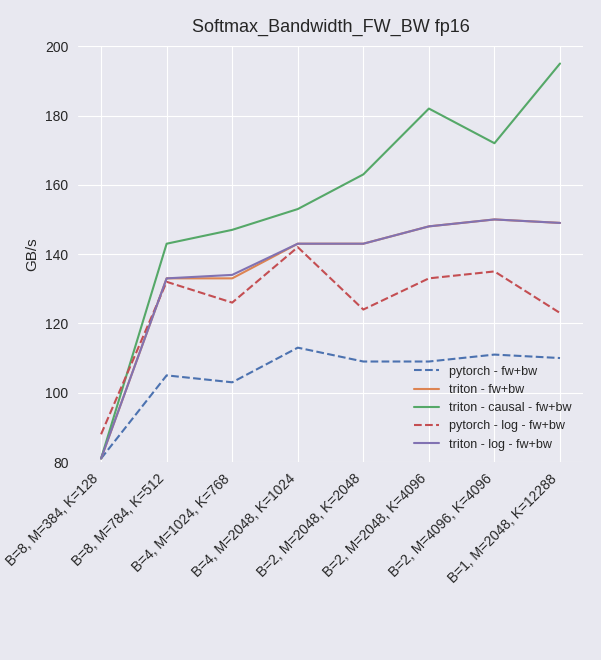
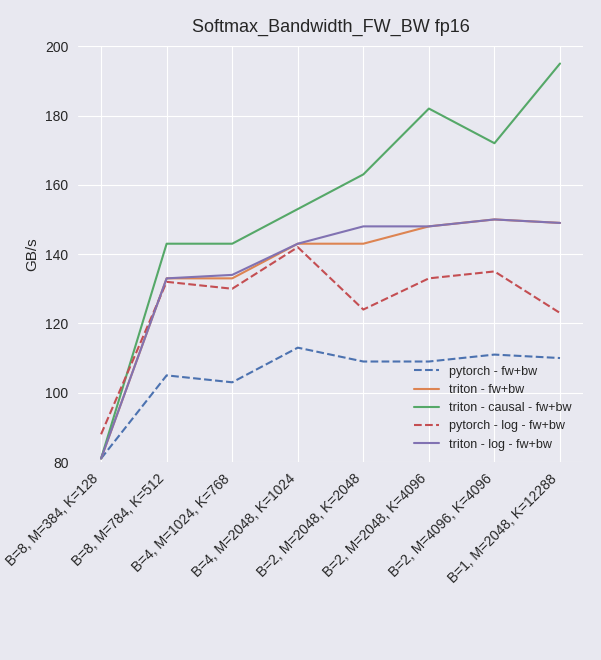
triton - causal - fw+bw/B=4, M=1024, K=768: 147 -> 143
pytorch - log - fw+bw/B=4, M=1024, K=768: 126 -> 130
triton - log - fw+bw/B=2, M=2048, K=2048: 143 -> 148
